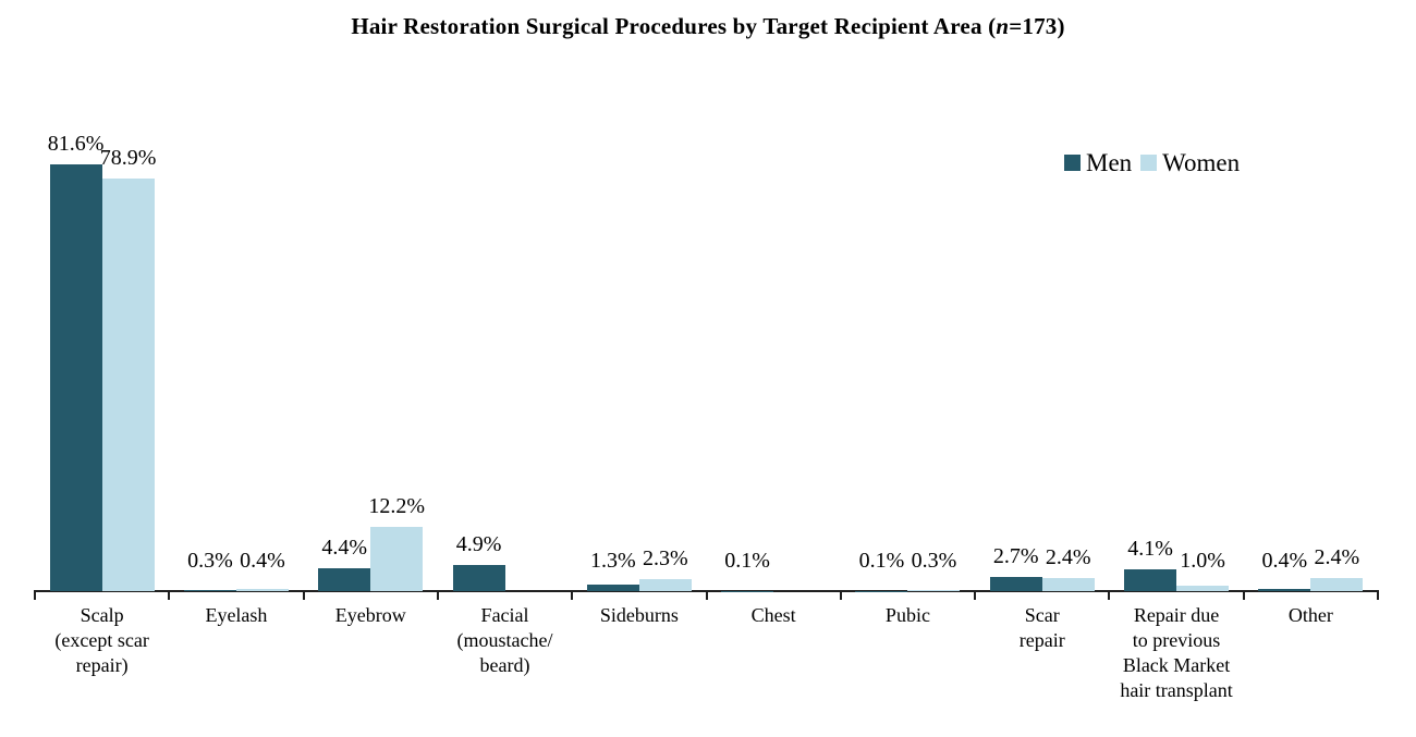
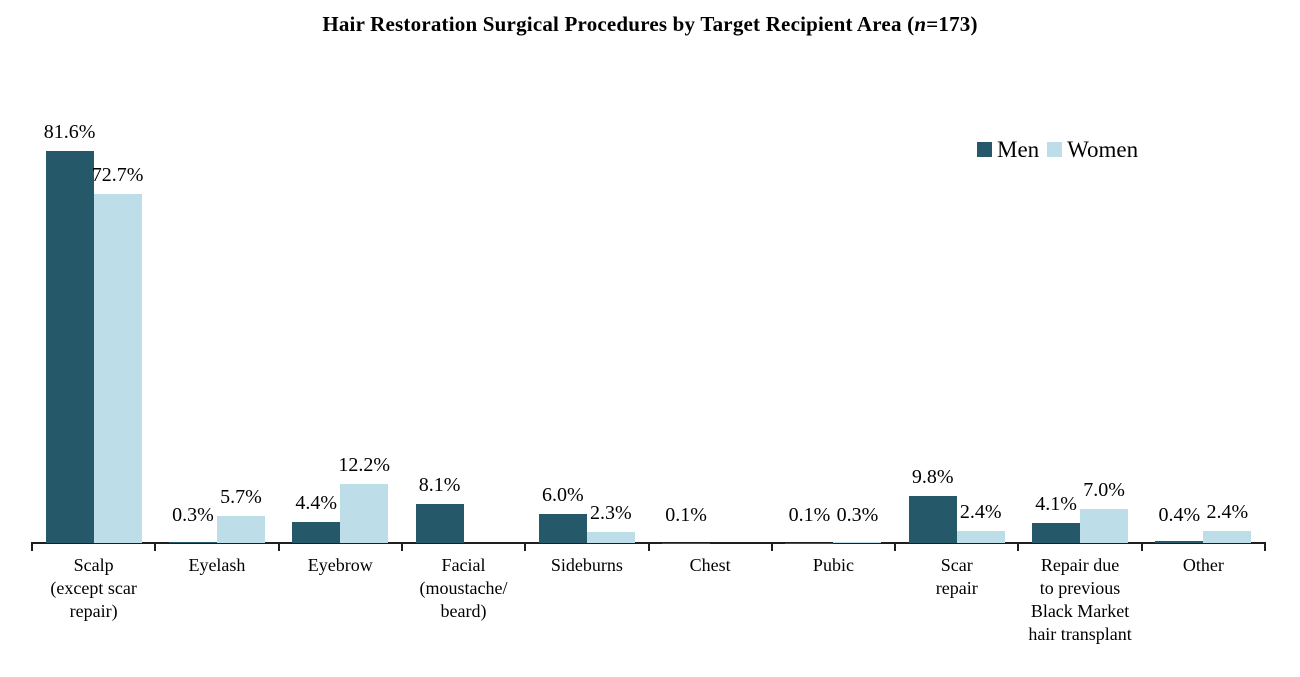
Women/Scalp (except scar repair): 78.9% -> 72.7%
Women/Eyelash: 0.4% -> 5.7%
Men/Facial (moustache/beard): 4.9% -> 8.1%
Men/Sideburns: 1.3% -> 6.0%
Men/Scar repair: 2.7% -> 9.8%
Women/Repair due to previous Black Market hair transplant: 1.0% -> 7.0%
